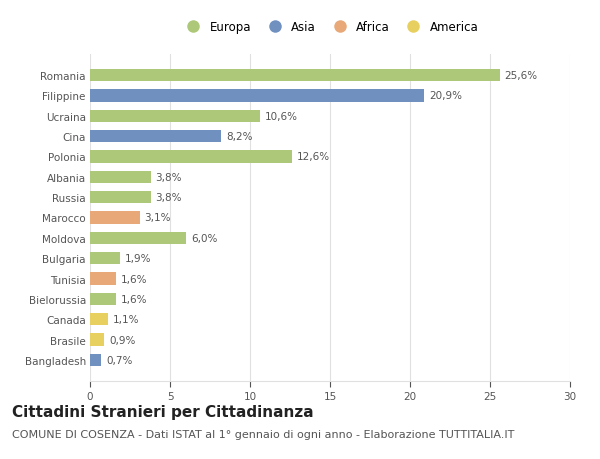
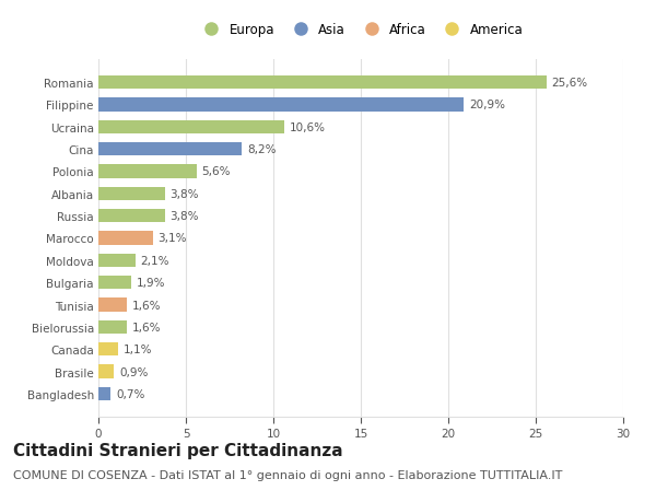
Polonia: 12,6% -> 5,6%
Moldova: 6,0% -> 2,1%
